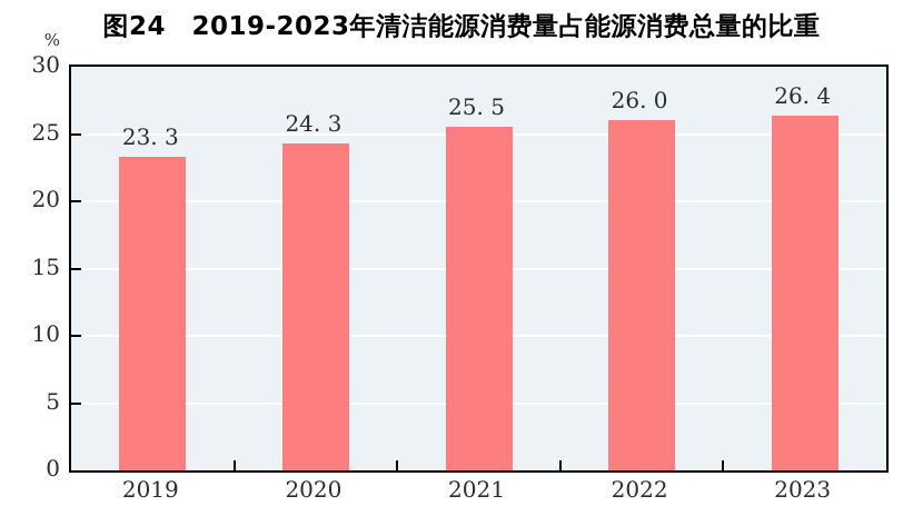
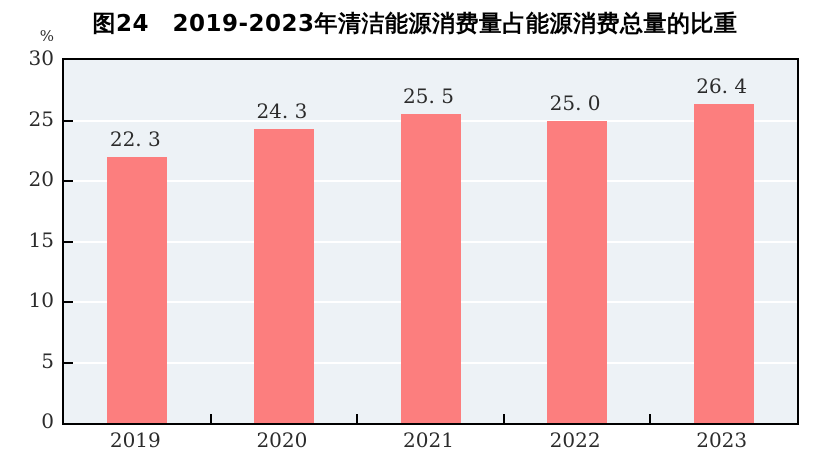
2019: 23 -> 22
2022: 26 -> 25
